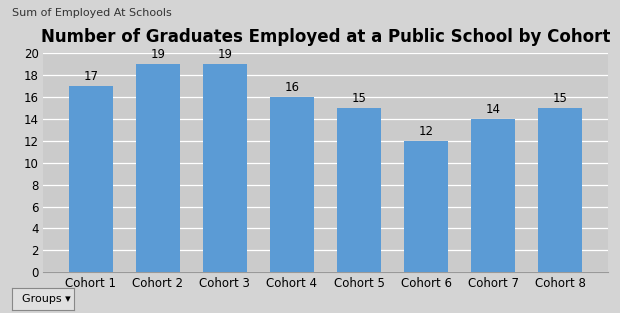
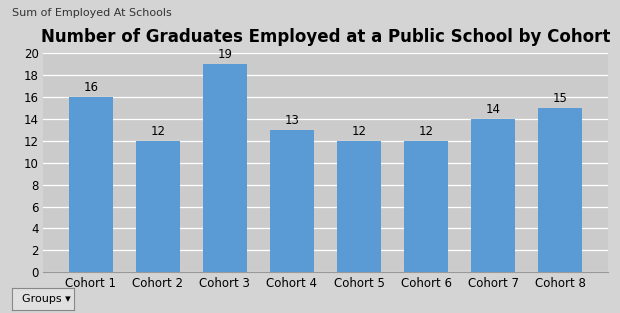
Cohort 1: 17 -> 16
Cohort 2: 19 -> 12
Cohort 4: 16 -> 13
Cohort 5: 15 -> 12
